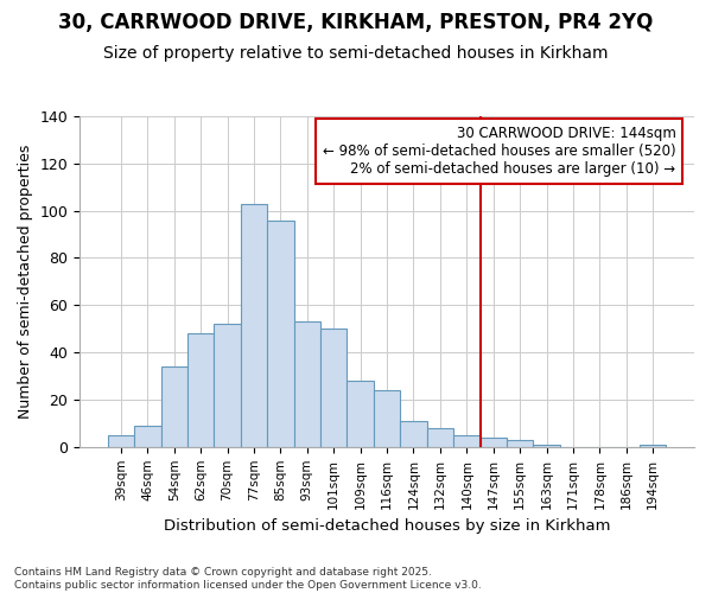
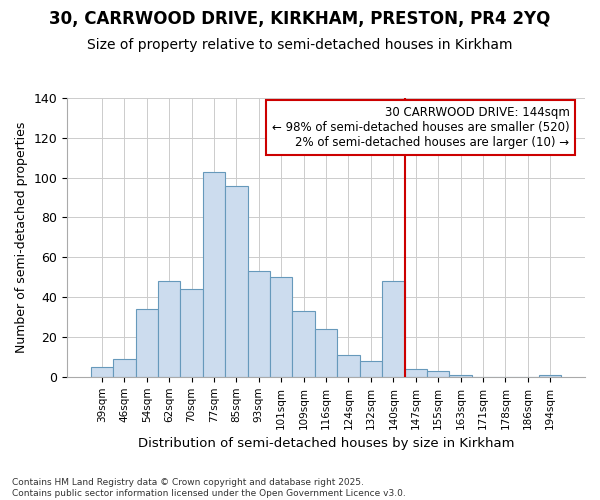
70sqm: 52 -> 44
109sqm: 28 -> 33
140sqm: 5 -> 48
